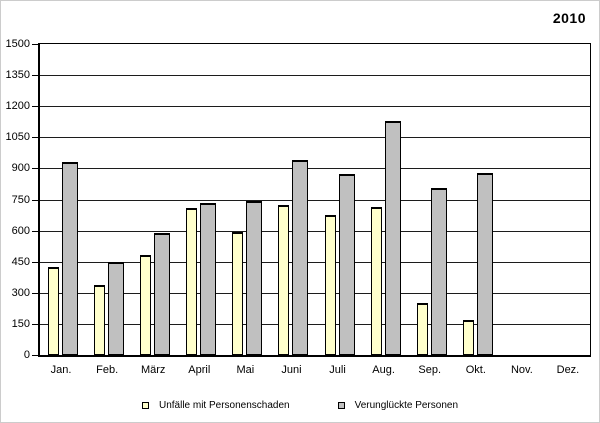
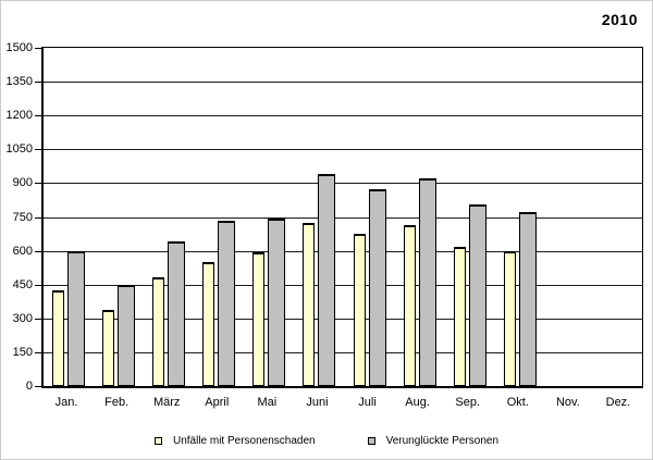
Verunglückte Personen/Jan.: 930 -> 600
Verunglückte Personen/März: 590 -> 640
Unfälle mit Personenschaden/April: 710 -> 550
Verunglückte Personen/Aug.: 1130 -> 920
Unfälle mit Personenschaden/Sep.: 250 -> 620
Unfälle mit Personenschaden/Okt.: 170 -> 600
Verunglückte Personen/Okt.: 880 -> 770
